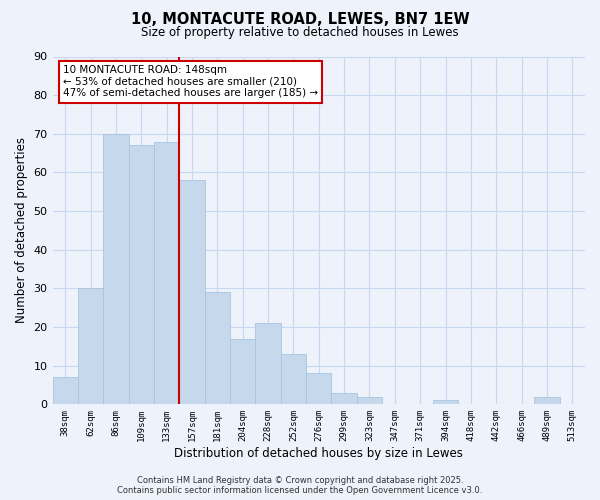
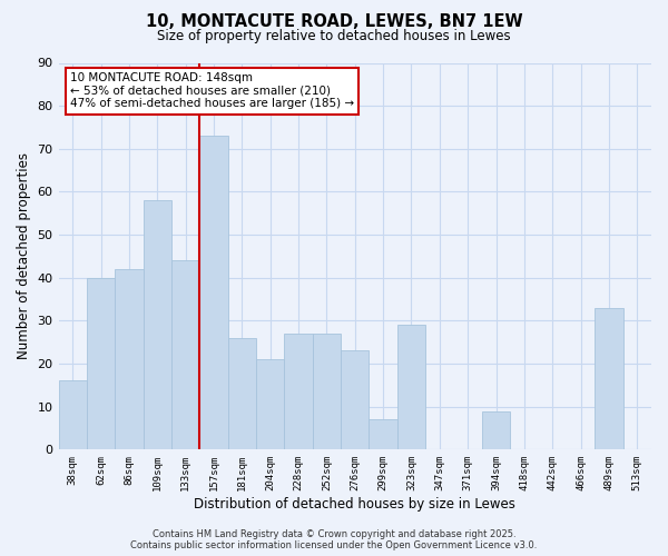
38sqm: 7 -> 16
62sqm: 30 -> 40
86sqm: 70 -> 42
109sqm: 67 -> 58
133sqm: 68 -> 44
157sqm: 58 -> 73
181sqm: 29 -> 26
204sqm: 17 -> 21
228sqm: 21 -> 27
252sqm: 13 -> 27
276sqm: 8 -> 23
299sqm: 3 -> 7
323sqm: 2 -> 29
394sqm: 1 -> 9
489sqm: 2 -> 33
